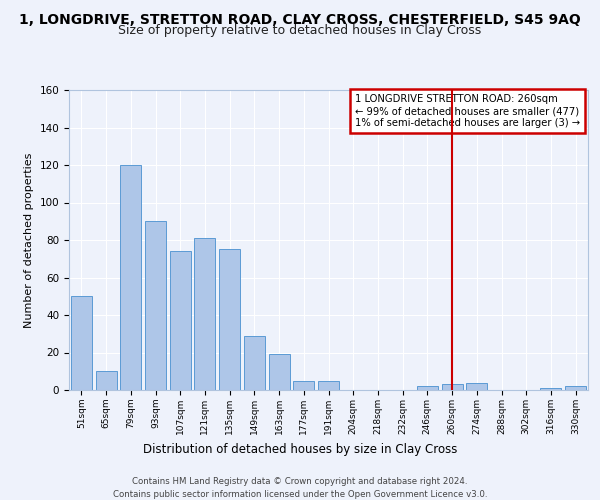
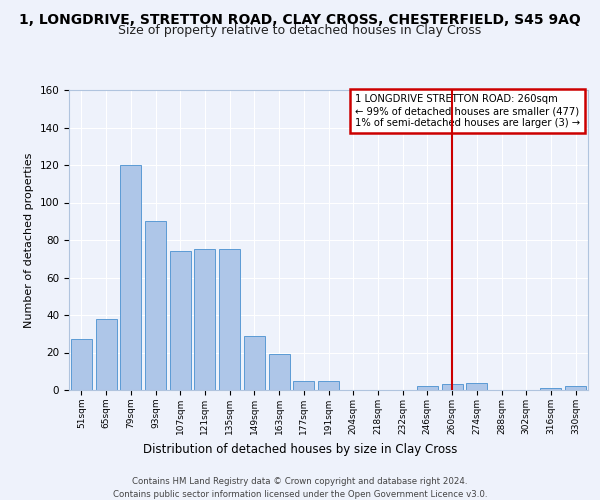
51sqm: 50 -> 27
65sqm: 10 -> 38
121sqm: 81 -> 75
